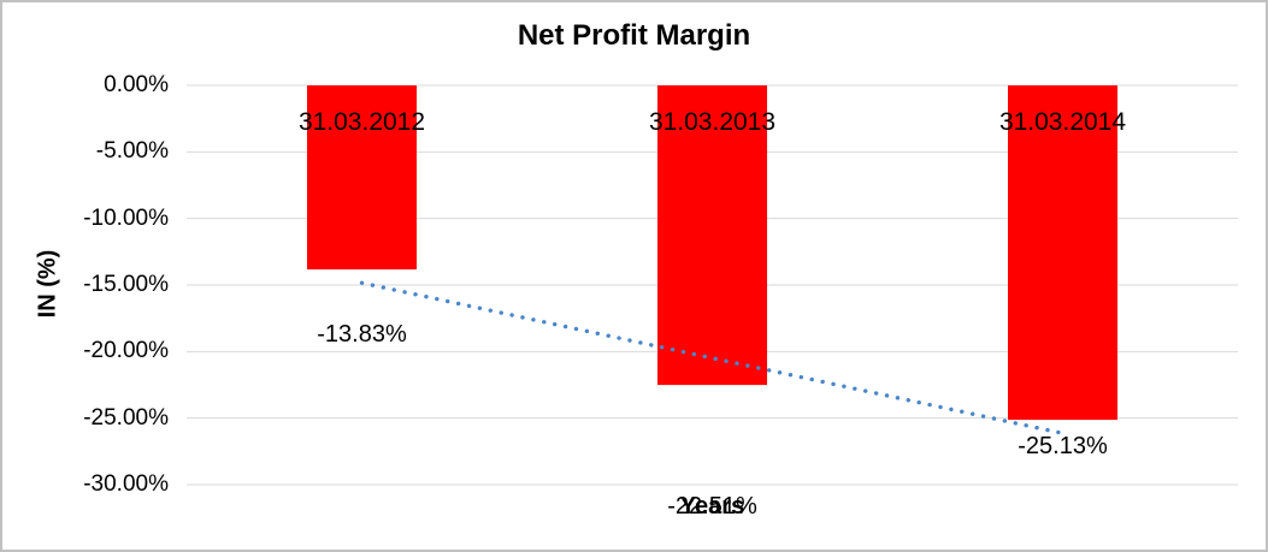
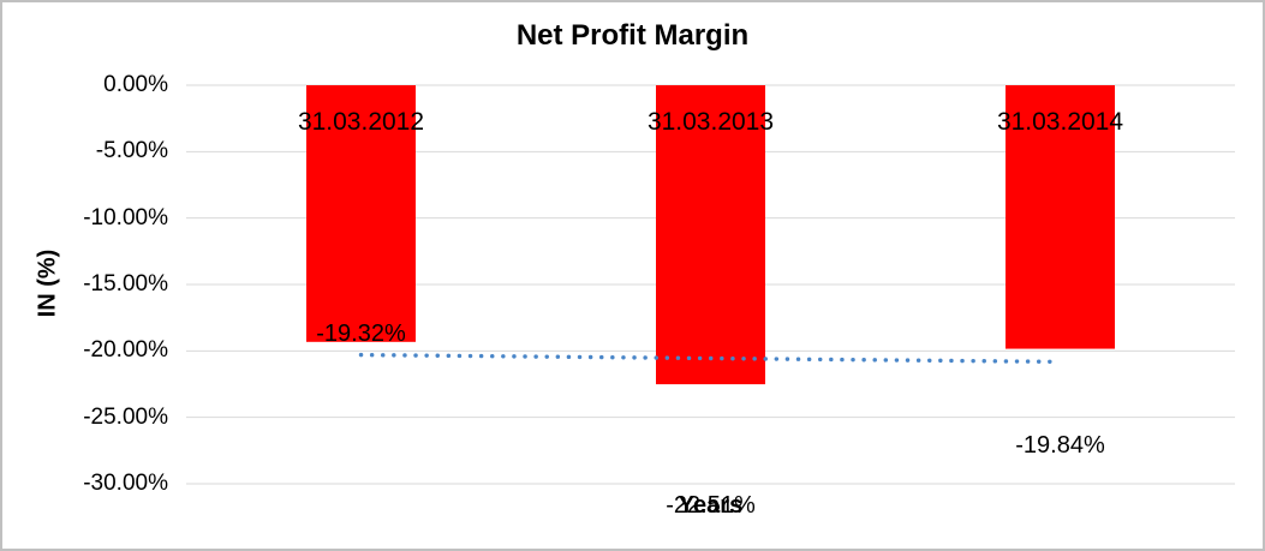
31.03.2012: -13.83% -> -19.32%
31.03.2014: -25.13% -> -19.84%
